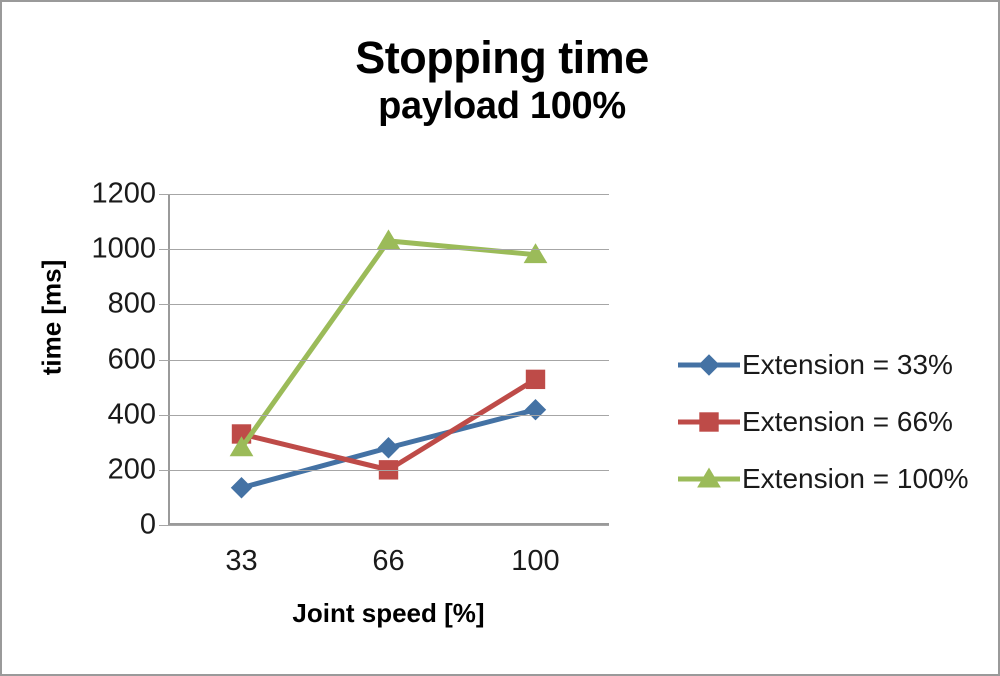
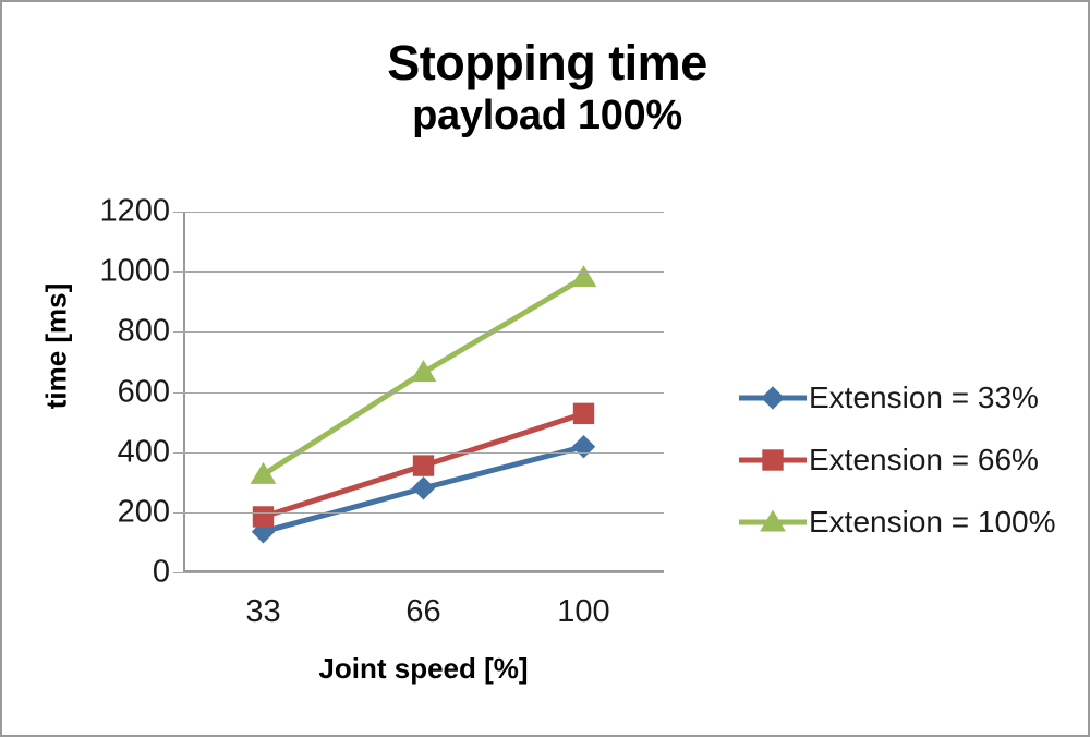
Extension = 66%/33: 330 -> 180
Extension = 100%/33: 280 -> 320
Extension = 66%/66: 200 -> 360
Extension = 100%/66: 1030 -> 660
